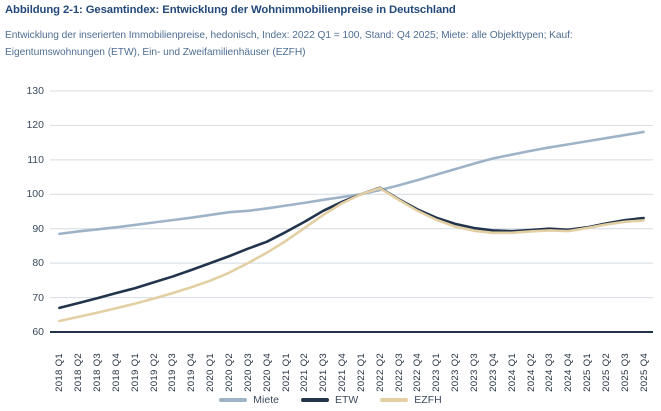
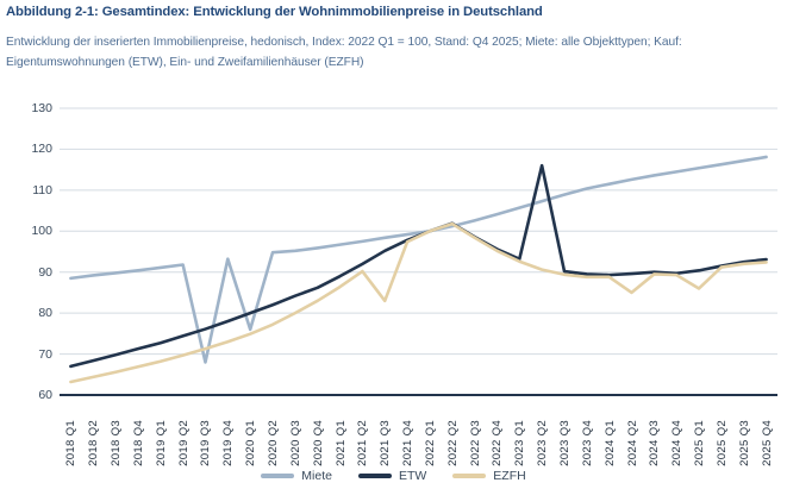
Miete/2019 Q3: 92 -> 68
Miete/2020 Q1: 94 -> 76
EZFH/2021 Q3: 94 -> 83
ETW/2023 Q2: 91 -> 116
EZFH/2024 Q2: 89 -> 85
EZFH/2025 Q1: 90 -> 86
